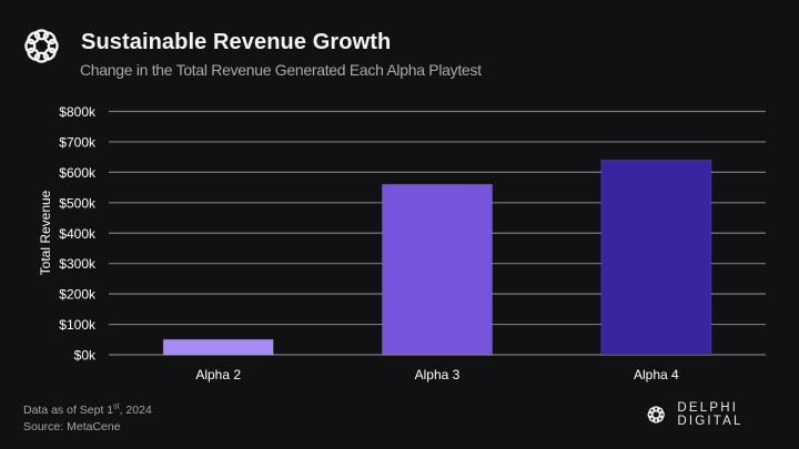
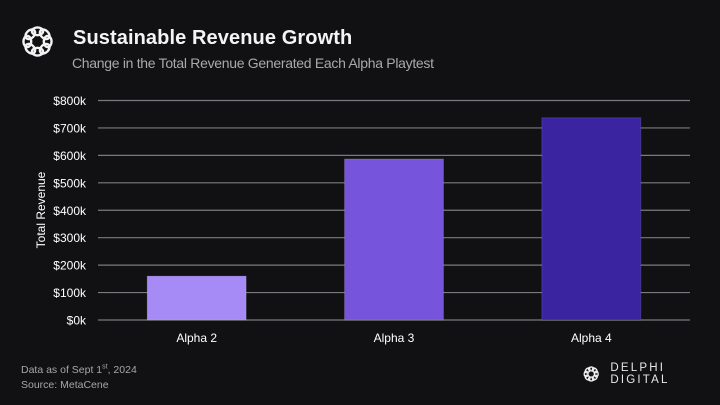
Alpha 2: $50k -> $160k
Alpha 3: $560k -> $590k
Alpha 4: $640k -> $740k
